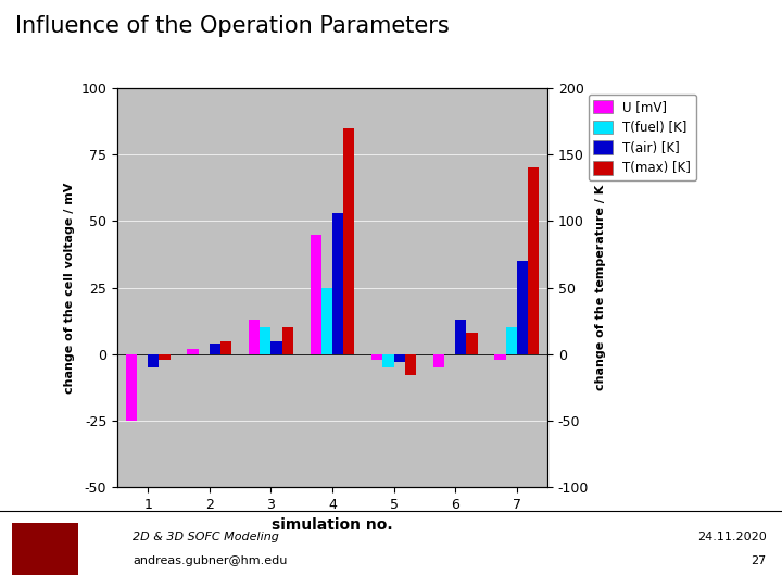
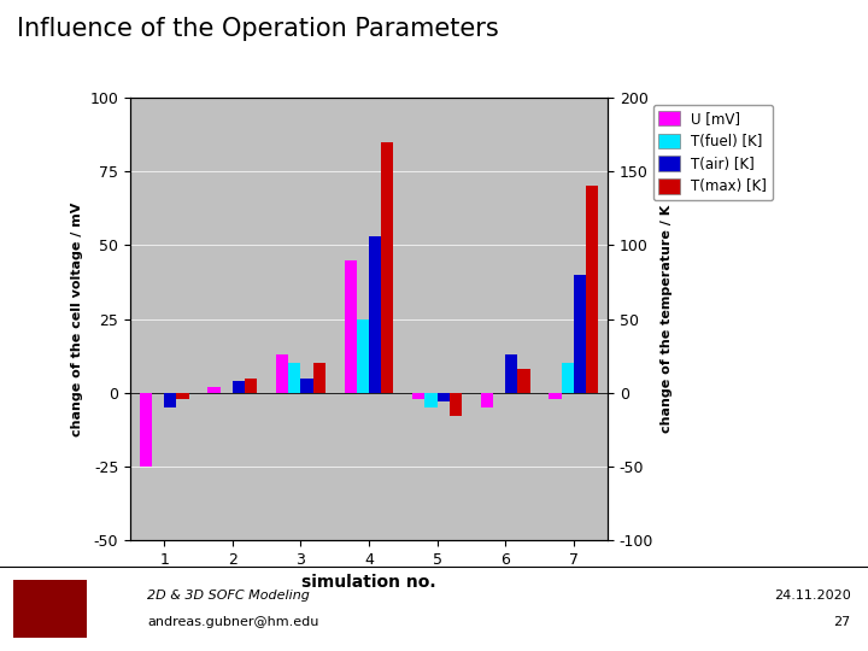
T(air) [K]/7: 35 -> 40
